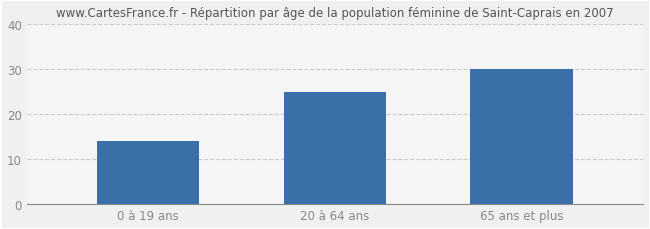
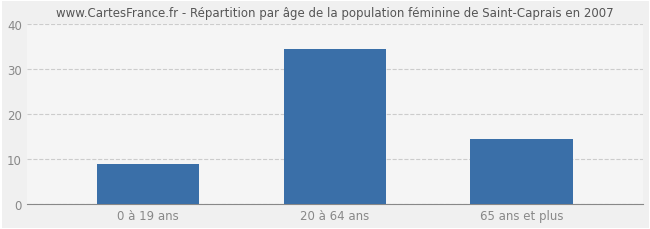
0 à 19 ans: 14.0 -> 9.0
20 à 64 ans: 25.0 -> 34.5
65 ans et plus: 30.0 -> 14.5
